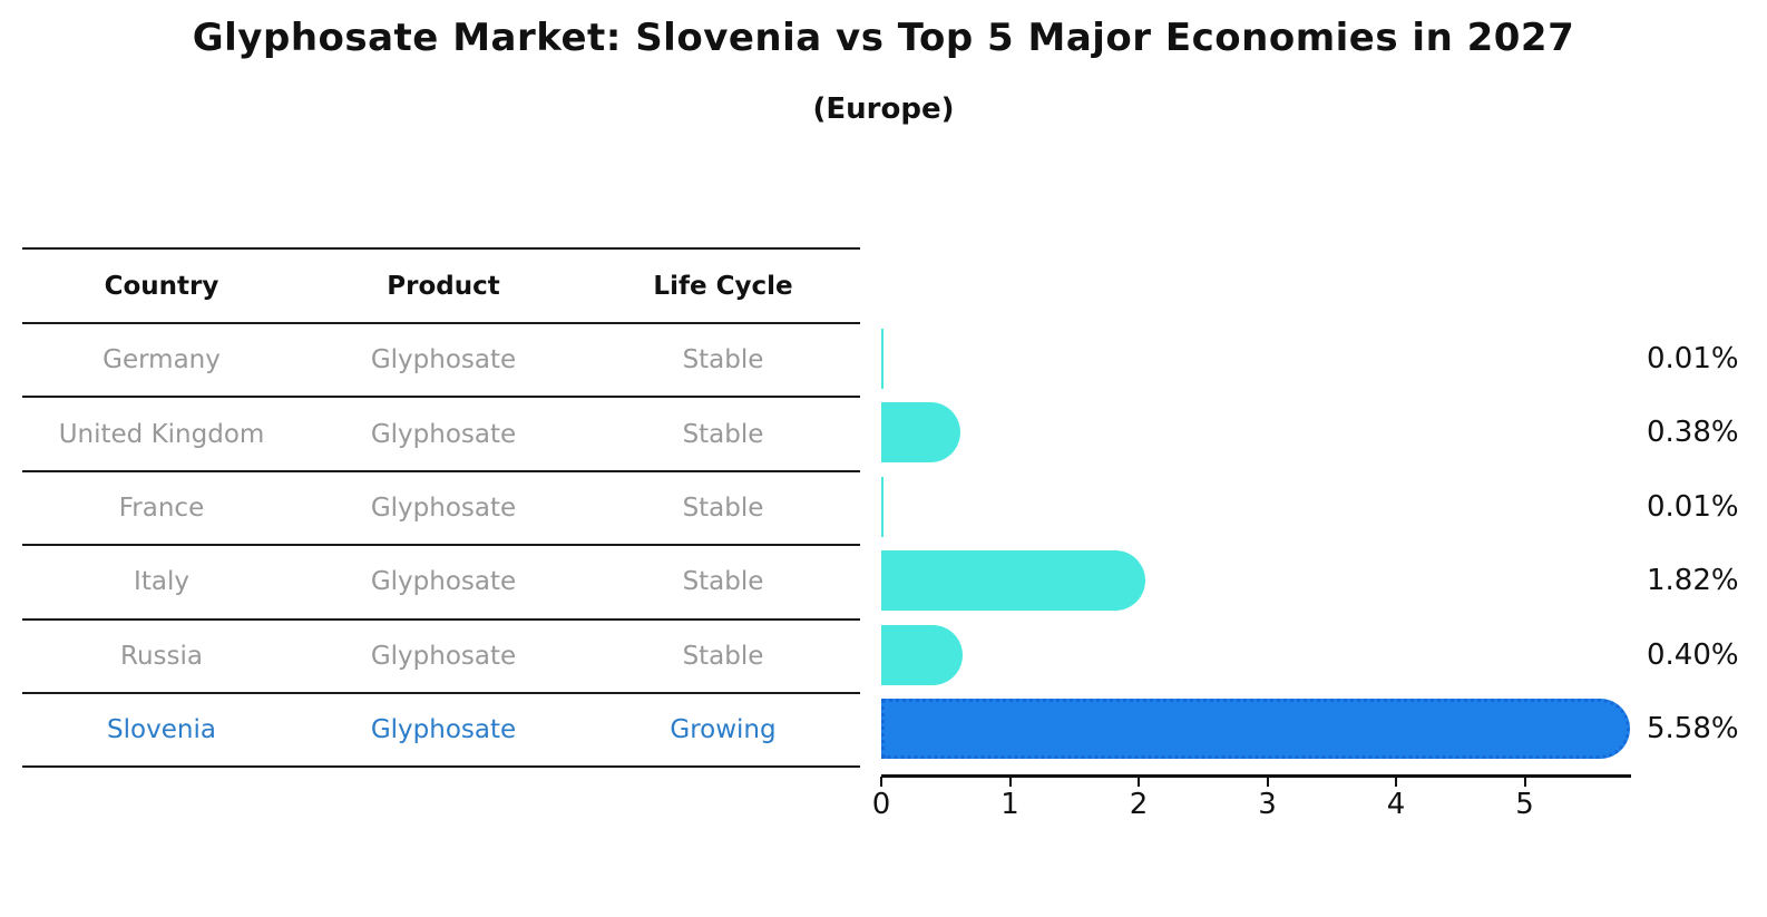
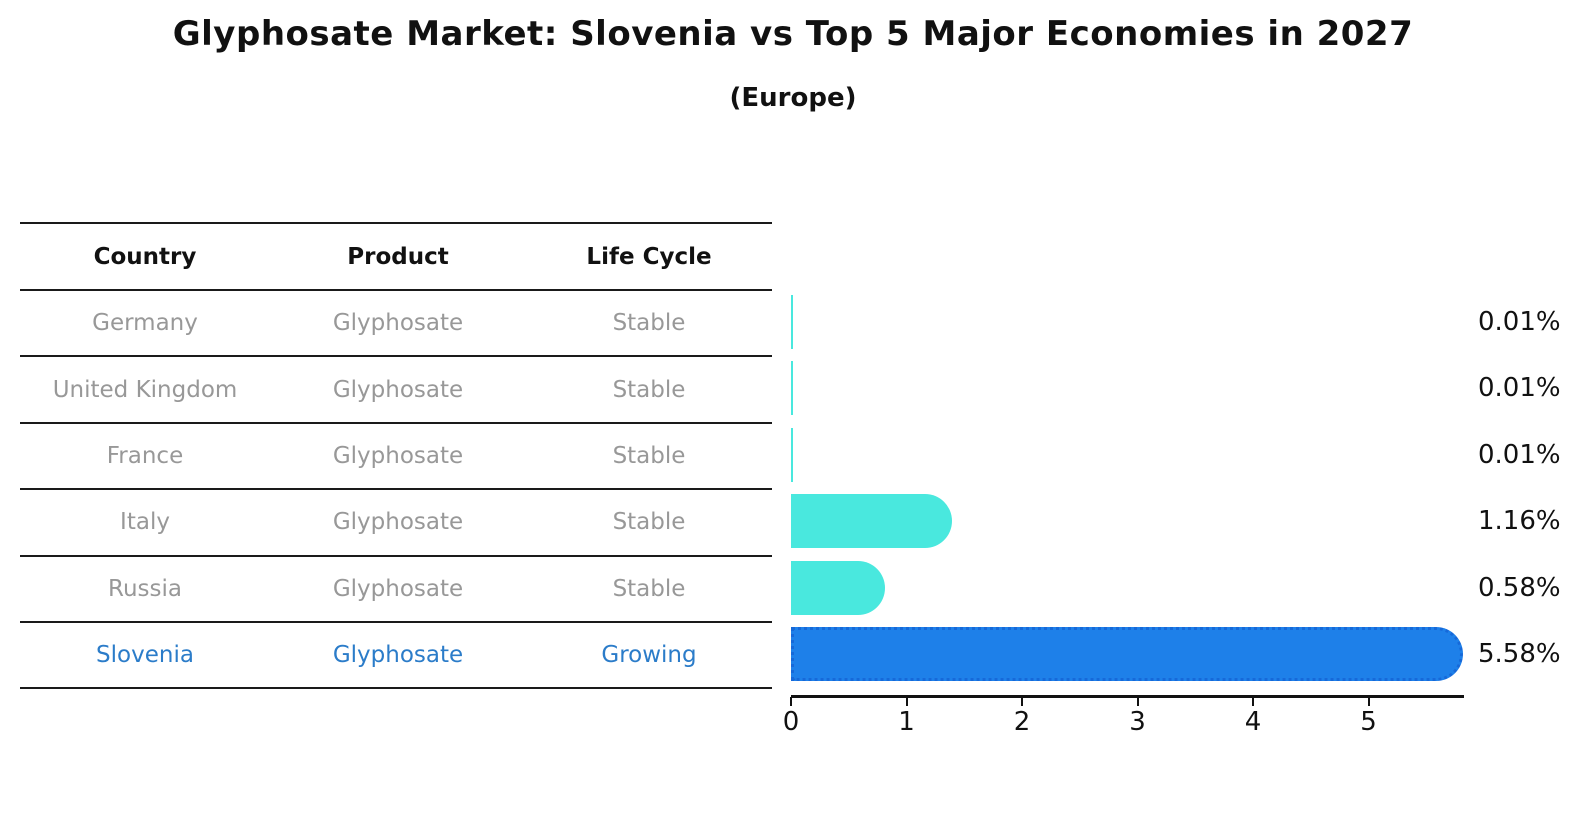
United Kingdom: 0.38% -> 0.01%
Italy: 1.82% -> 1.16%
Russia: 0.40% -> 0.58%
